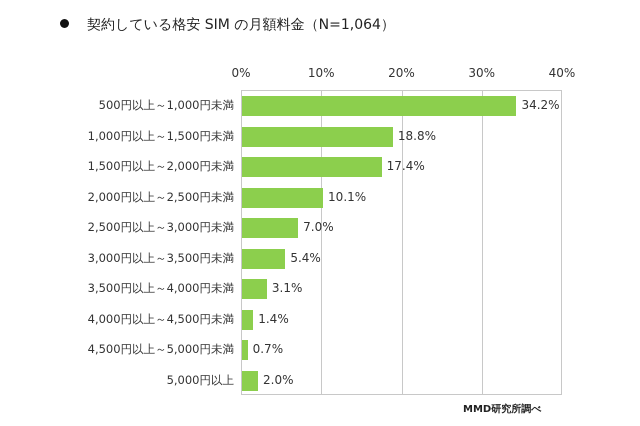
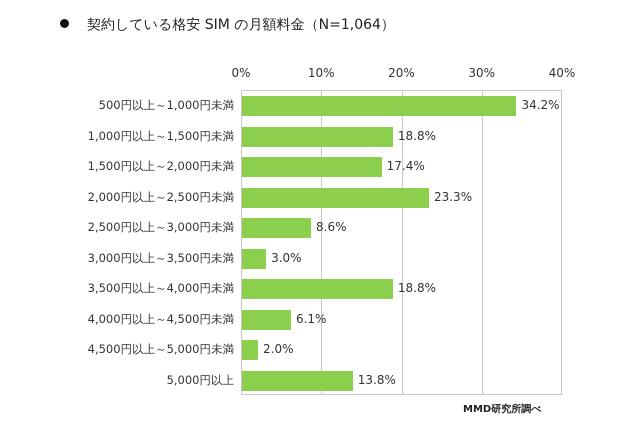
2,000円以上～2,500円未満: 10.1% -> 23.3%
2,500円以上～3,000円未満: 7.0% -> 8.6%
3,000円以上～3,500円未満: 5.4% -> 3.0%
3,500円以上～4,000円未満: 3.1% -> 18.8%
4,000円以上～4,500円未満: 1.4% -> 6.1%
4,500円以上～5,000円未満: 0.7% -> 2.0%
5,000円以上: 2.0% -> 13.8%
